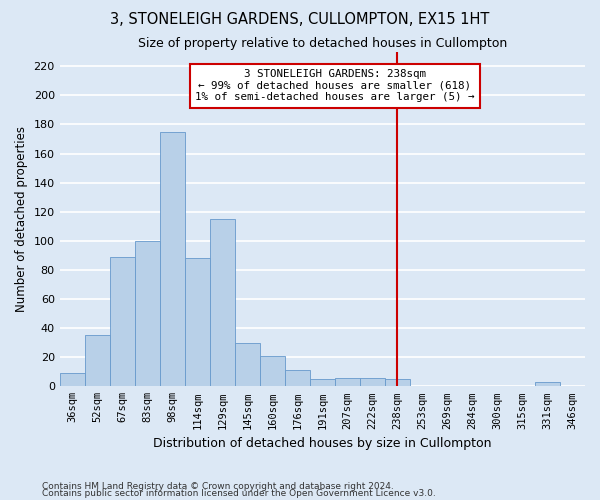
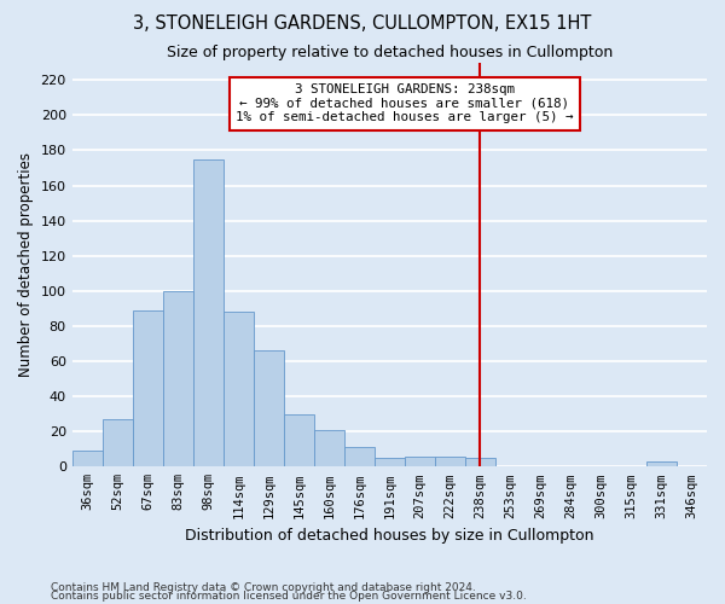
52sqm: 35 -> 27
129sqm: 115 -> 66
